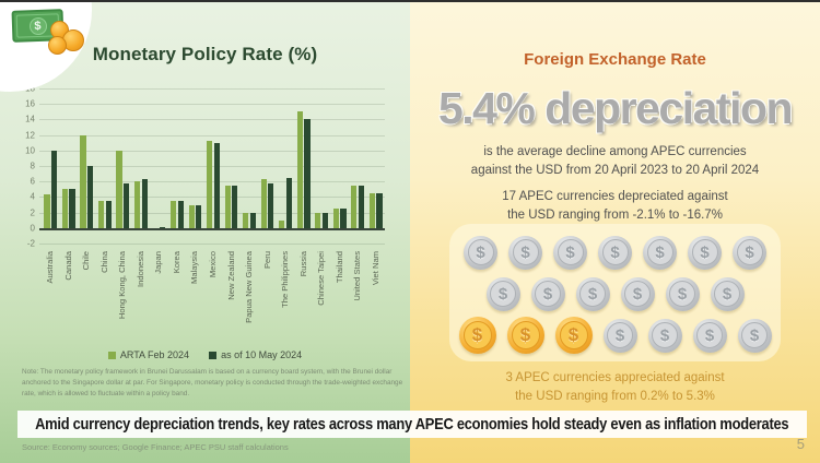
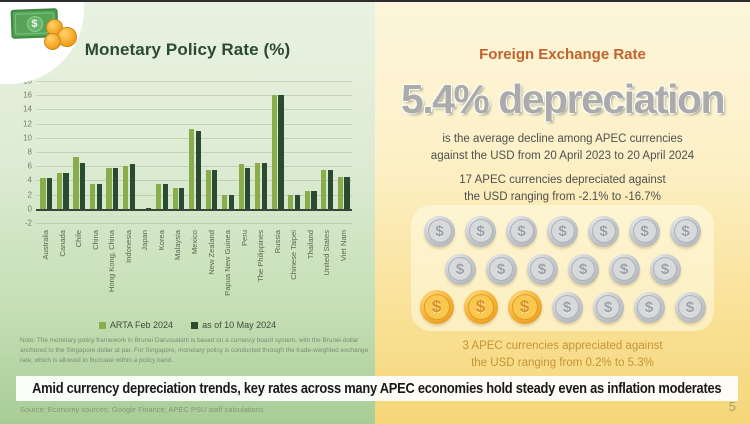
as of 10 May 2024/Australia: 10 -> 4
ARTA Feb 2024/Chile: 12 -> 7
as of 10 May 2024/Chile: 8 -> 6
ARTA Feb 2024/Hong Kong, China: 10 -> 6
ARTA Feb 2024/The Philippines: 1 -> 6
ARTA Feb 2024/Russia: 15 -> 16
as of 10 May 2024/Russia: 14 -> 16
